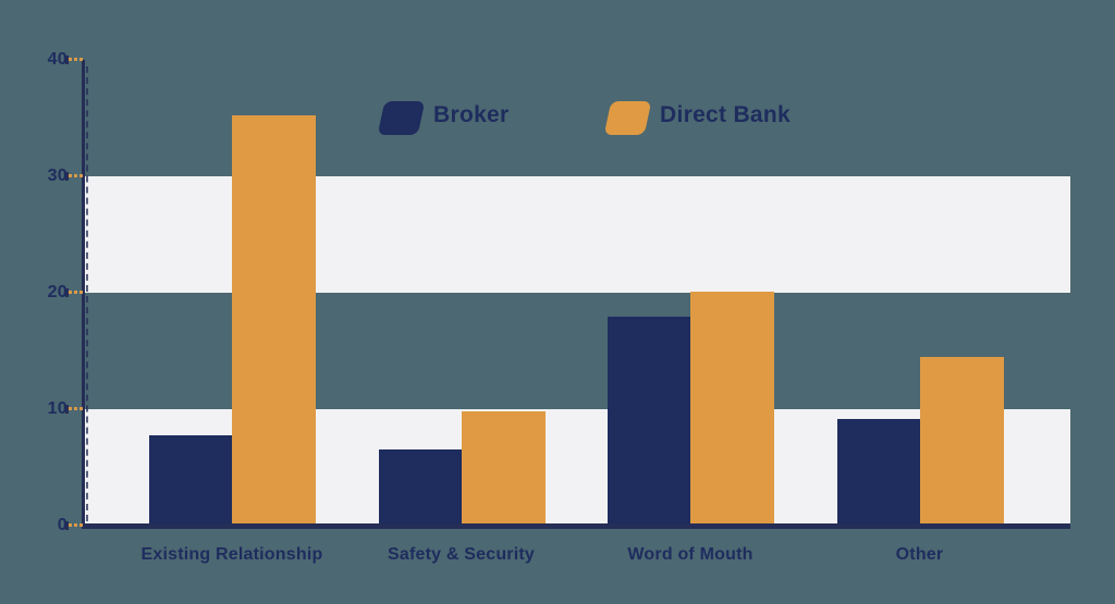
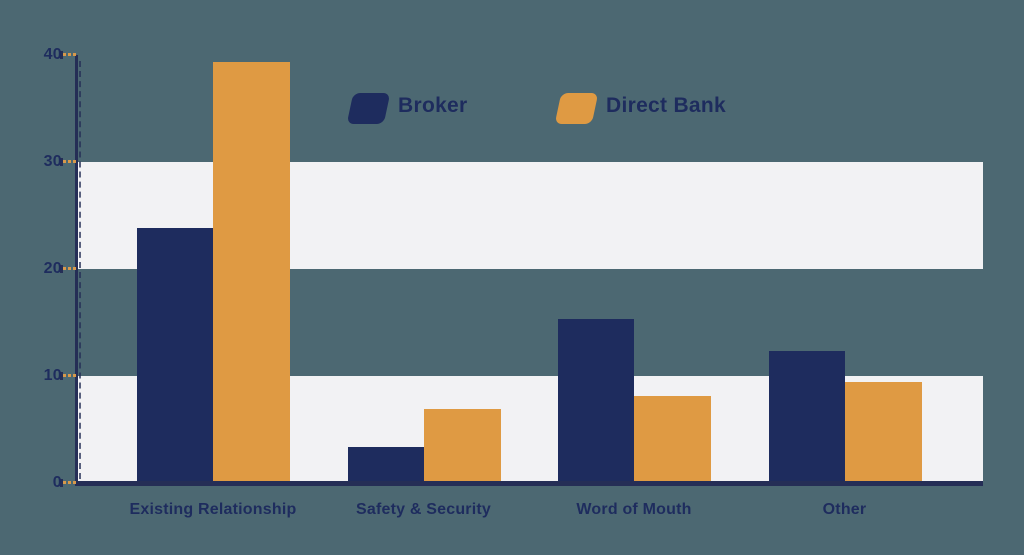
Broker/Existing Relationship: 7.8 -> 23.8
Direct Bank/Existing Relationship: 35.2 -> 39.3
Broker/Safety & Security: 6.5 -> 3.4
Direct Bank/Safety & Security: 9.8 -> 6.9
Broker/Word of Mouth: 17.9 -> 15.3
Direct Bank/Word of Mouth: 20.1 -> 8.1
Broker/Other: 9.2 -> 12.3
Direct Bank/Other: 14.5 -> 9.4
